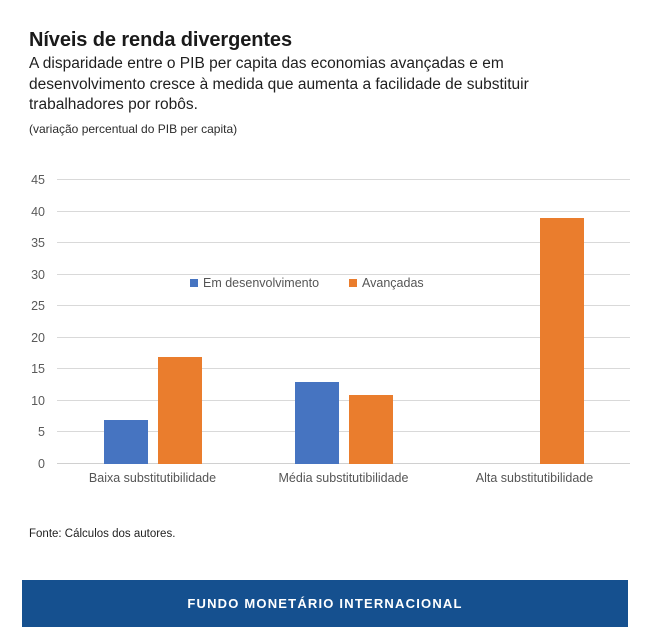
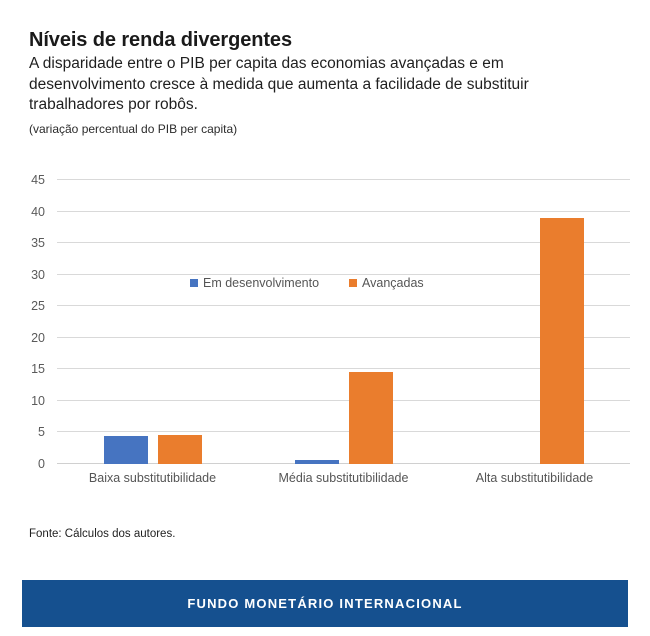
Em desenvolvimento/Baixa substitutibilidade: 7 -> 4
Avançadas/Baixa substitutibilidade: 17 -> 5
Em desenvolvimento/Média substitutibilidade: 13 -> 1
Avançadas/Média substitutibilidade: 11 -> 15
